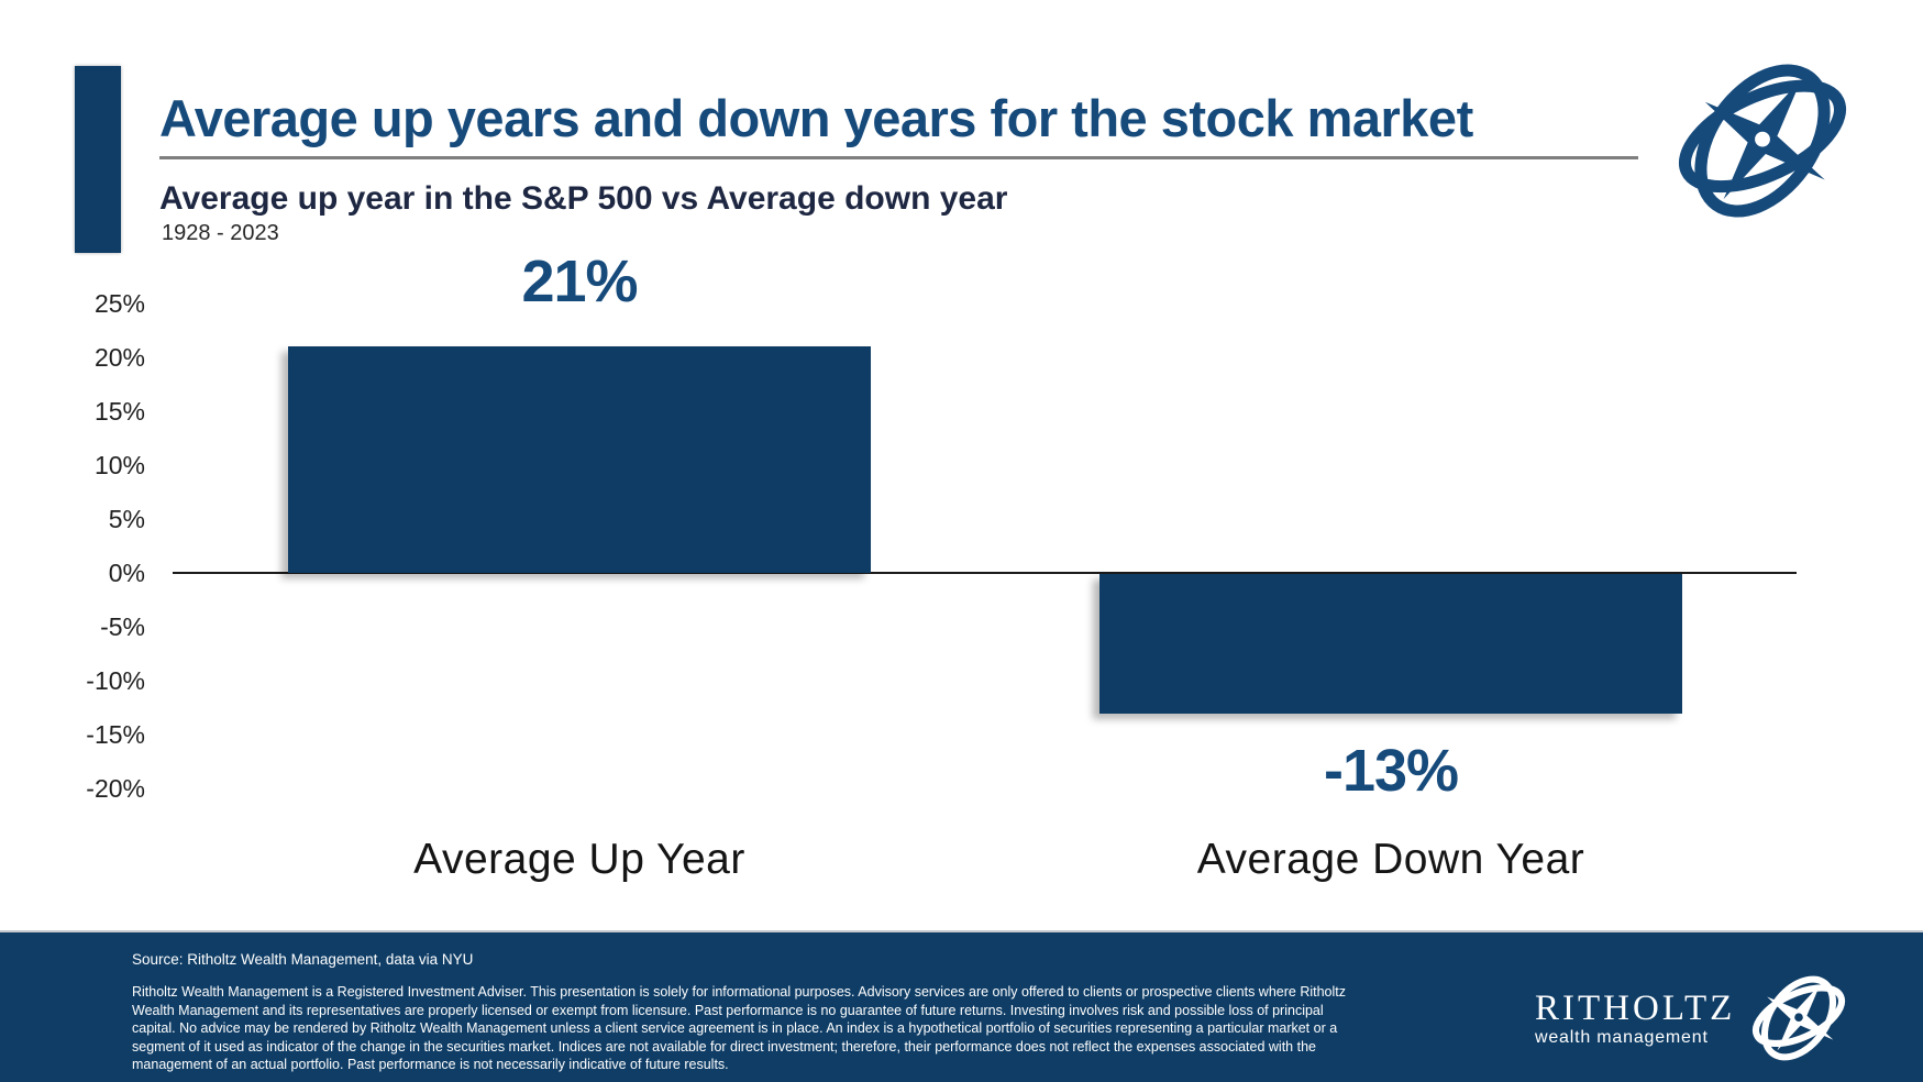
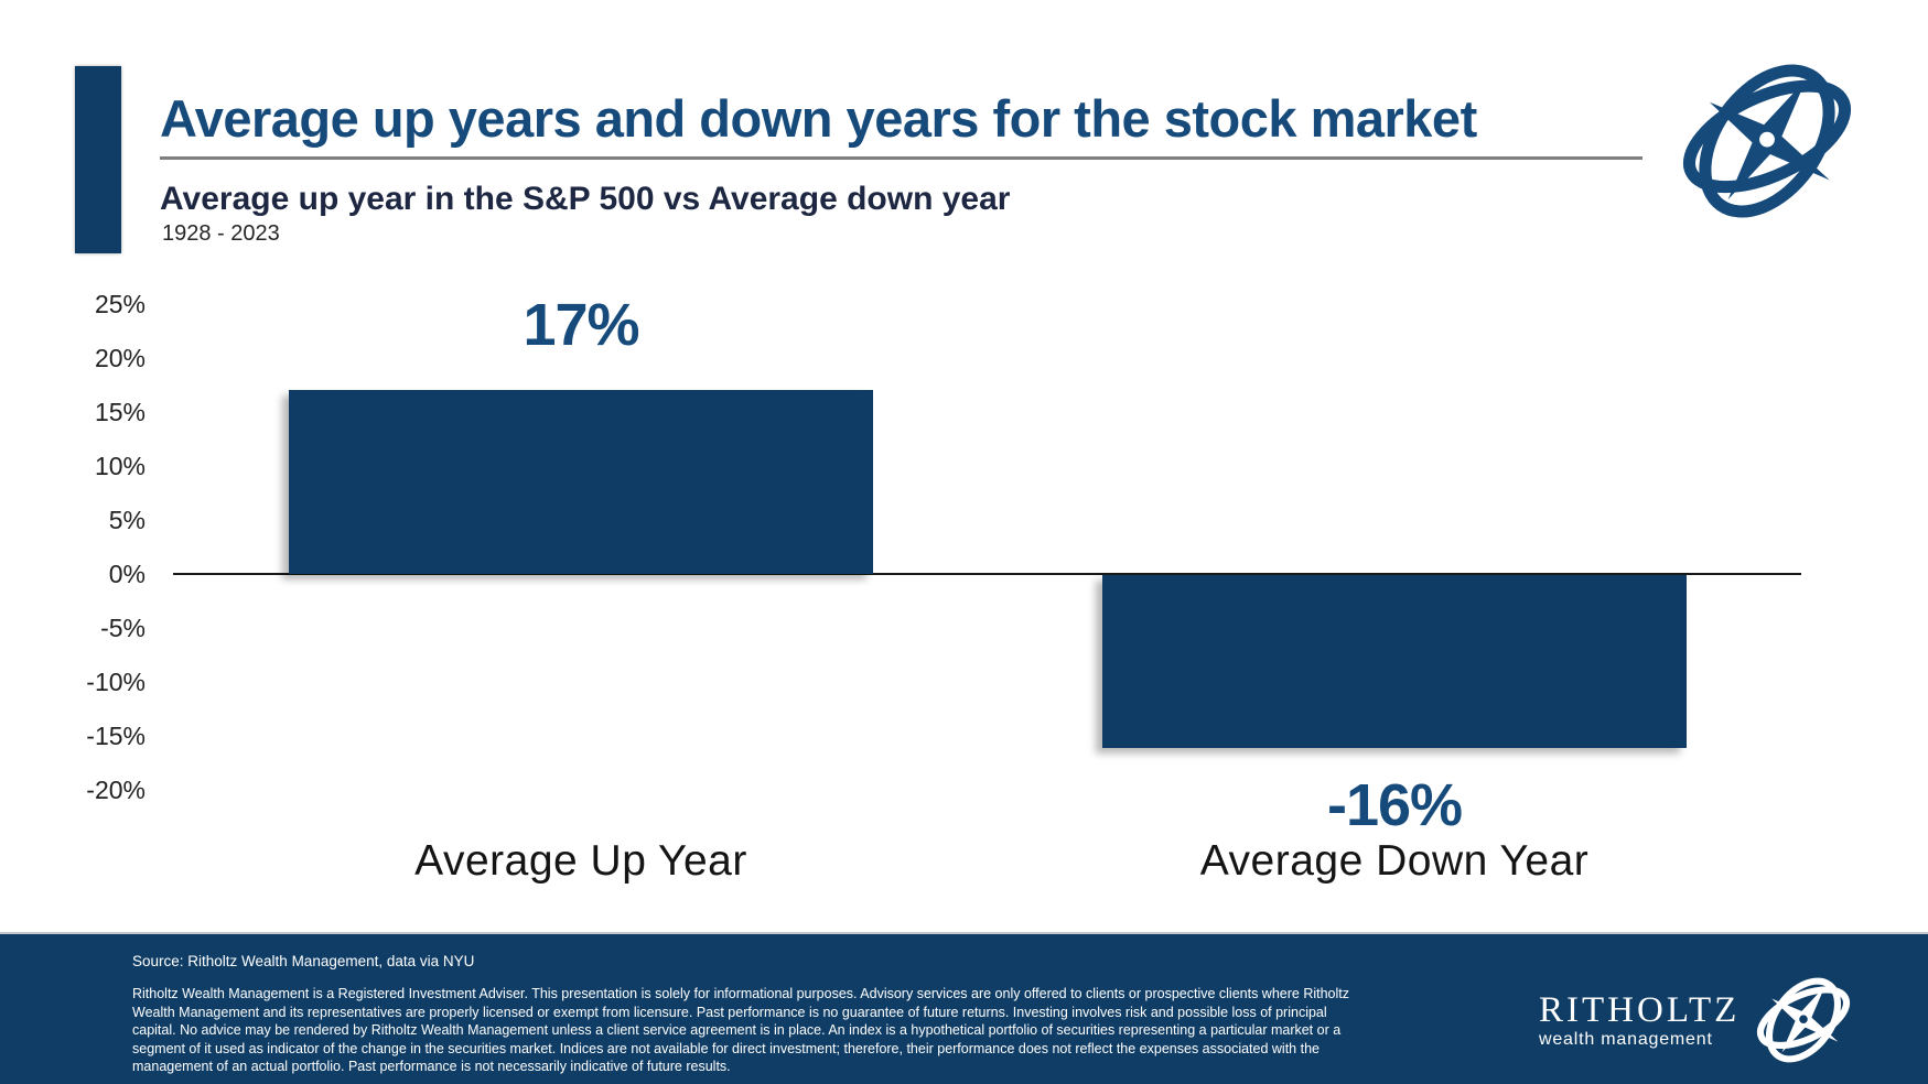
Average Up Year: 21% -> 17%
Average Down Year: -13% -> -16%
